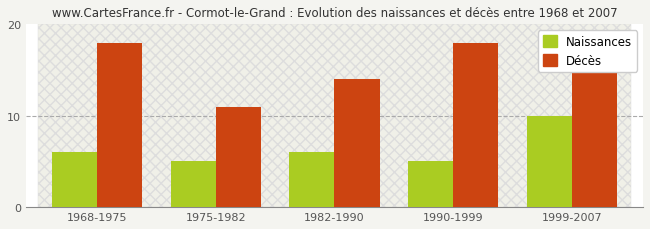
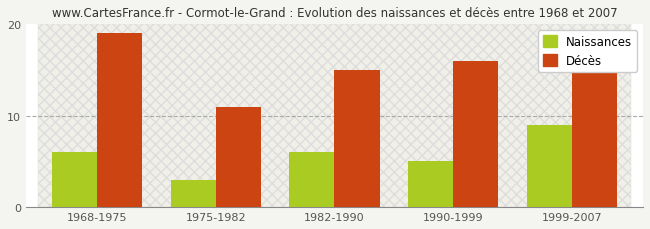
Décès/1968-1975: 18 -> 19
Naissances/1975-1982: 5 -> 3
Décès/1982-1990: 14 -> 15
Décès/1990-1999: 18 -> 16
Naissances/1999-2007: 10 -> 9
